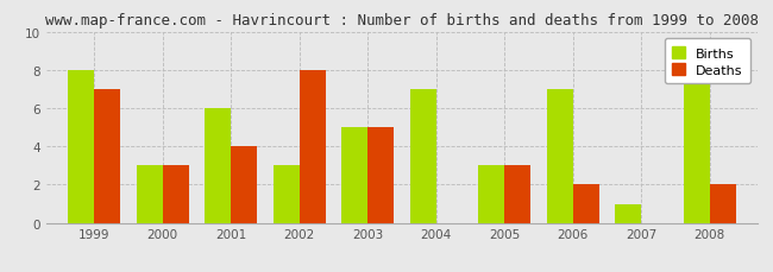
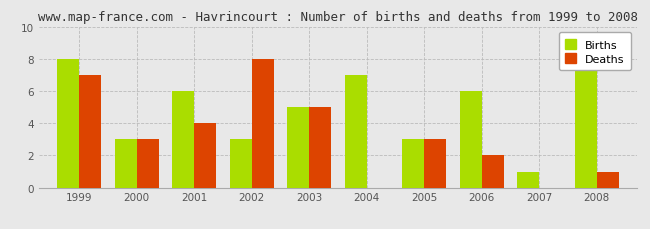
Births/2006: 7 -> 6
Deaths/2008: 2 -> 1
